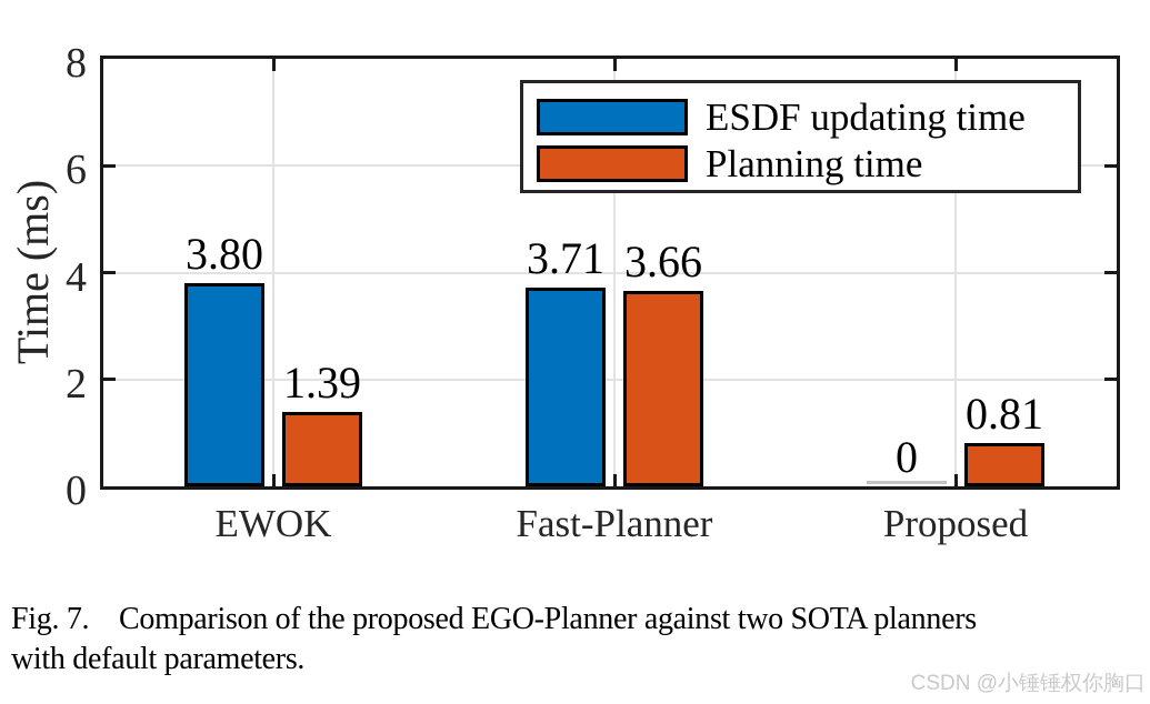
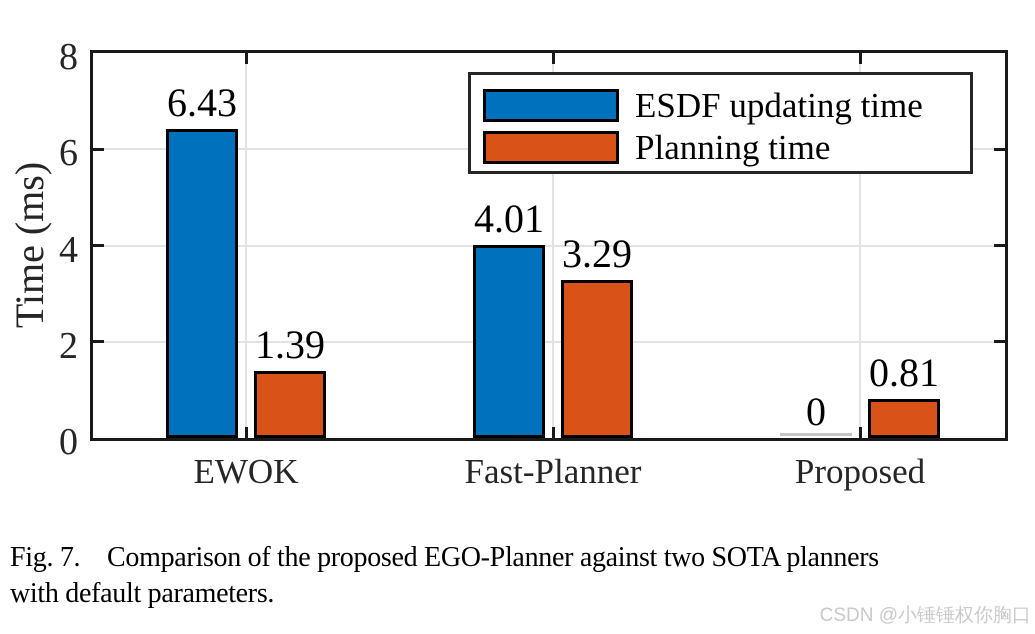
ESDF updating time/EWOK: 3.80 -> 6.43
ESDF updating time/Fast-Planner: 3.71 -> 4.01
Planning time/Fast-Planner: 3.66 -> 3.29
